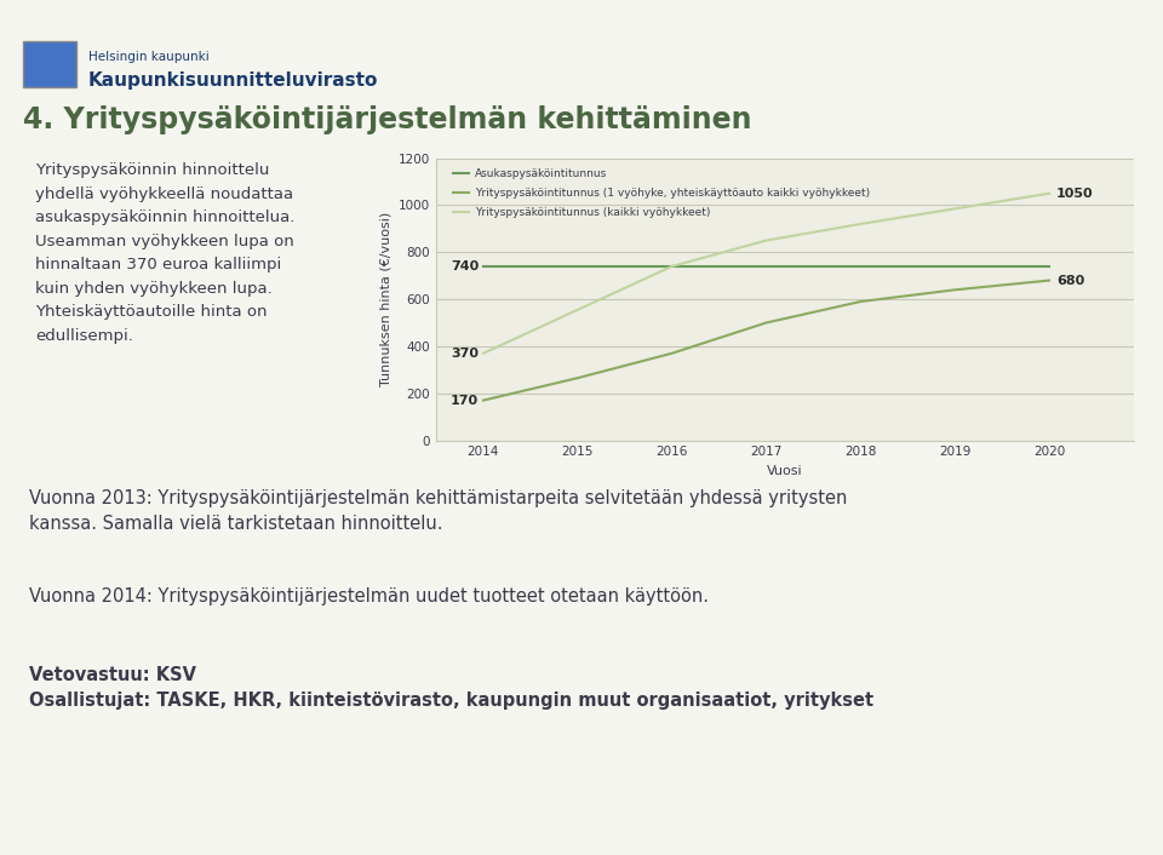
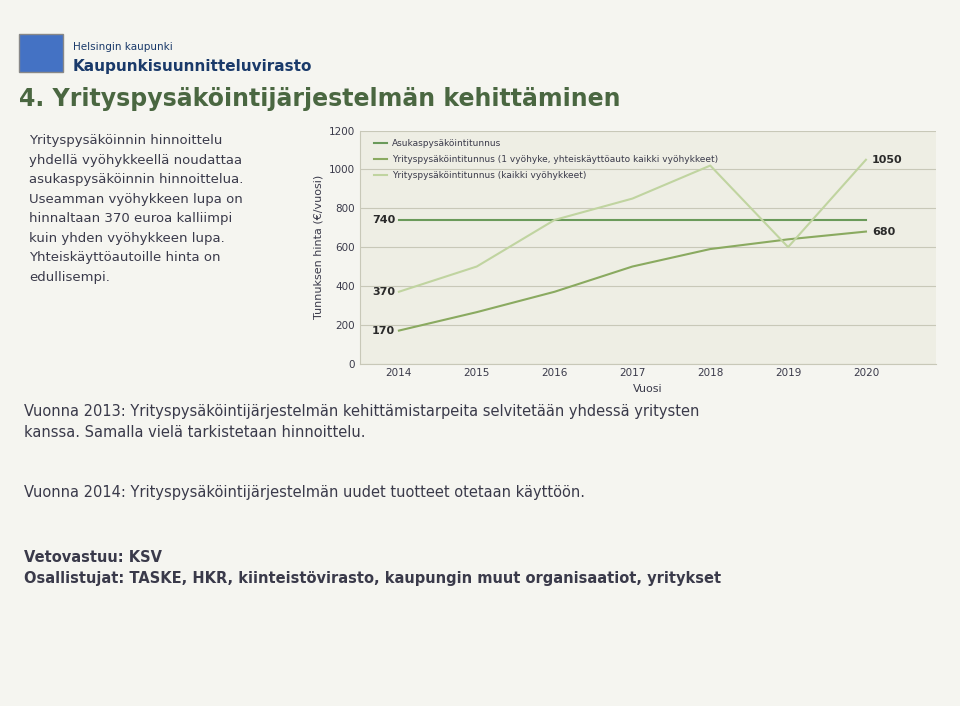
Yrityspysäköintitunnus (kaikki vyöhykkeet)/2015: 560 -> 500
Yrityspysäköintitunnus (kaikki vyöhykkeet)/2018: 920 -> 1020
Yrityspysäköintitunnus (kaikki vyöhykkeet)/2019: 980 -> 600
